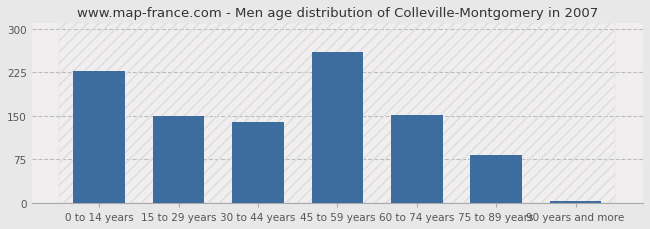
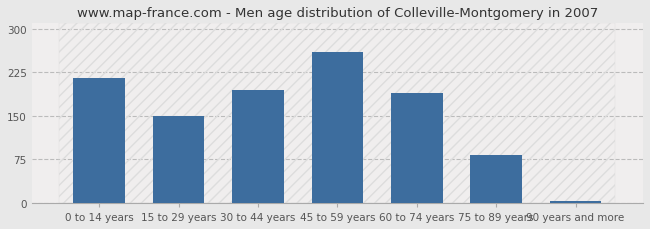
0 to 14 years: 228 -> 215
30 to 44 years: 140 -> 195
60 to 74 years: 152 -> 190
